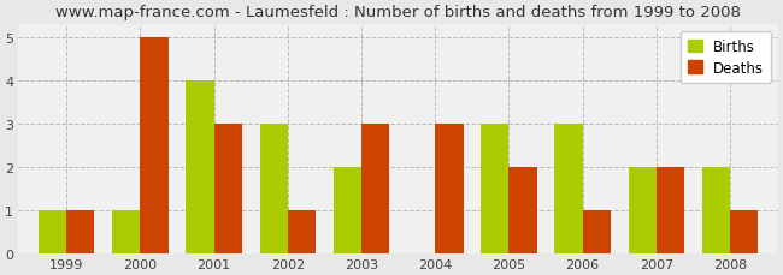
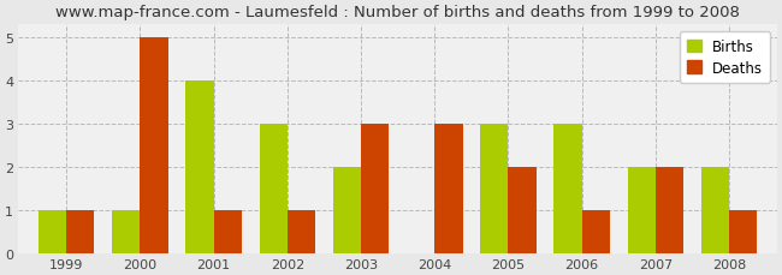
Deaths/2001: 3 -> 1
